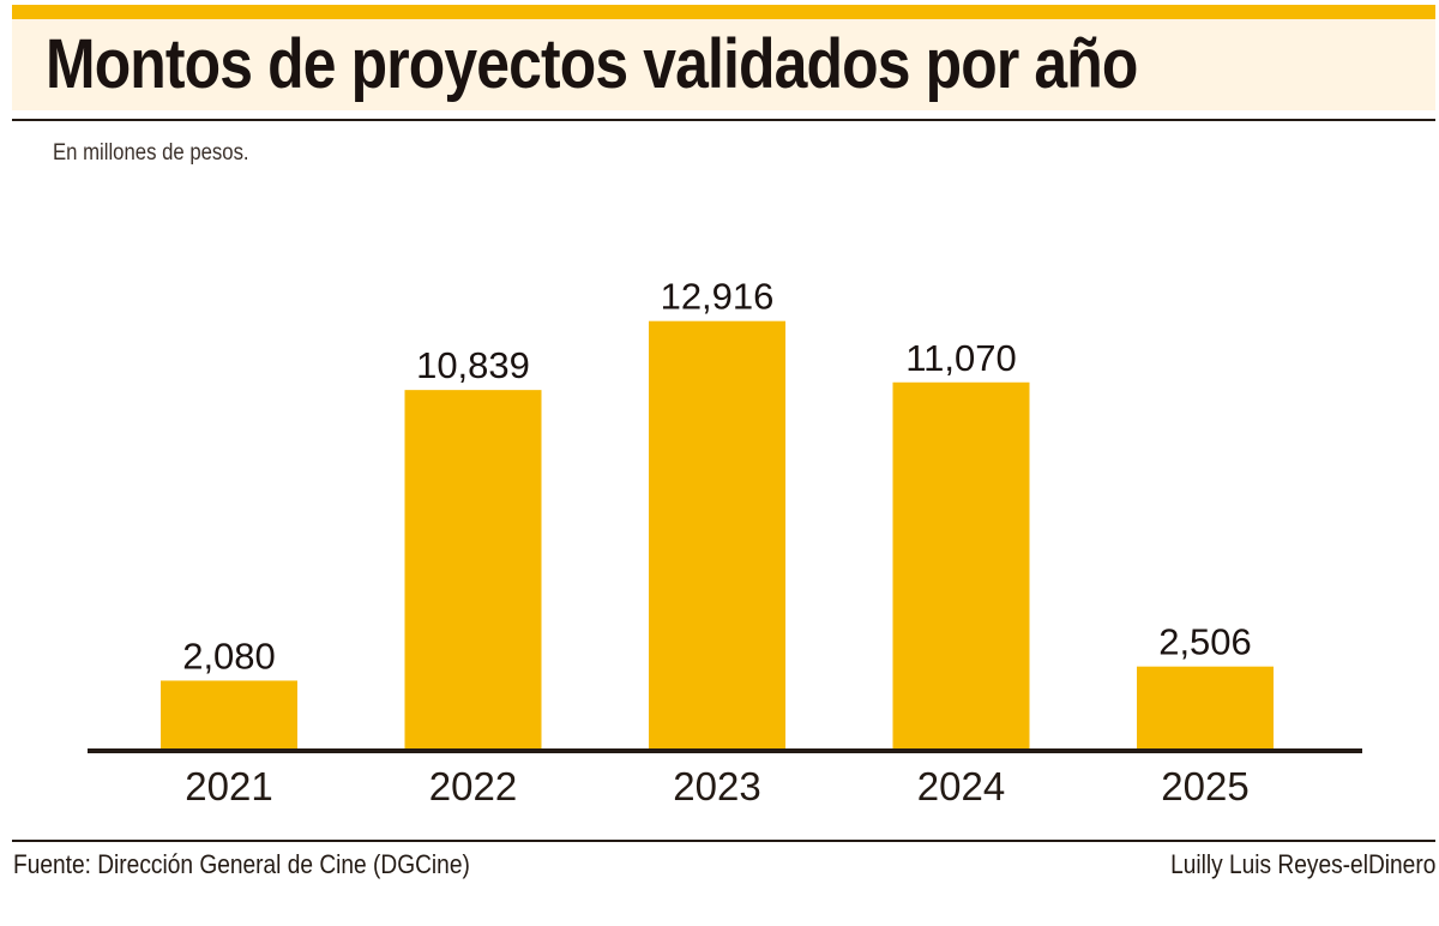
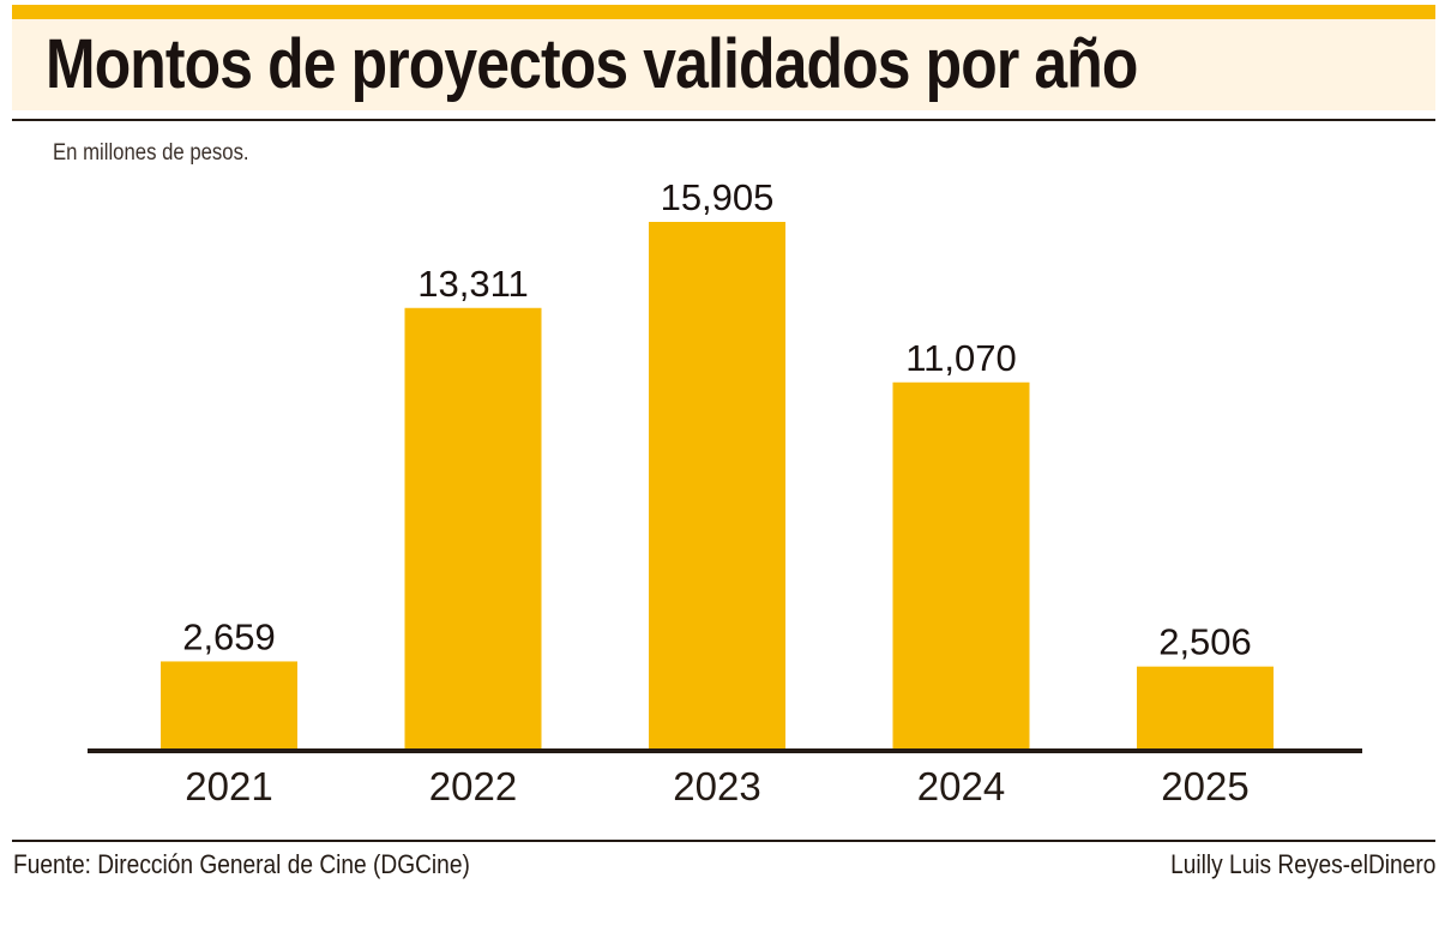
2021: 2,080 -> 2,659
2022: 10,839 -> 13,311
2023: 12,916 -> 15,905
